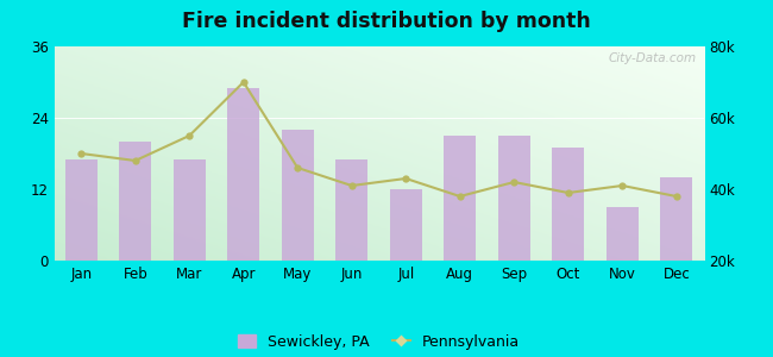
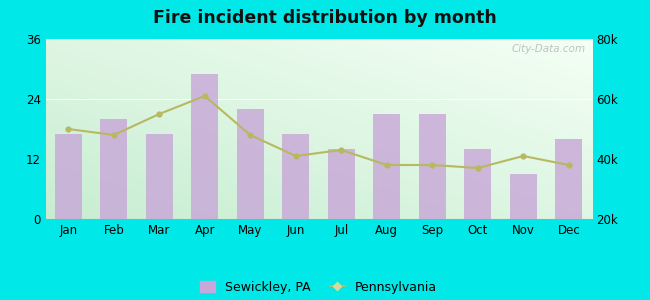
Pennsylvania/Apr: 70k -> 61k
Pennsylvania/May: 46k -> 48k
Sewickley, PA/Jul: 12 -> 14
Pennsylvania/Sep: 42k -> 38k
Sewickley, PA/Oct: 19 -> 14
Pennsylvania/Oct: 39k -> 37k
Sewickley, PA/Dec: 14 -> 16
